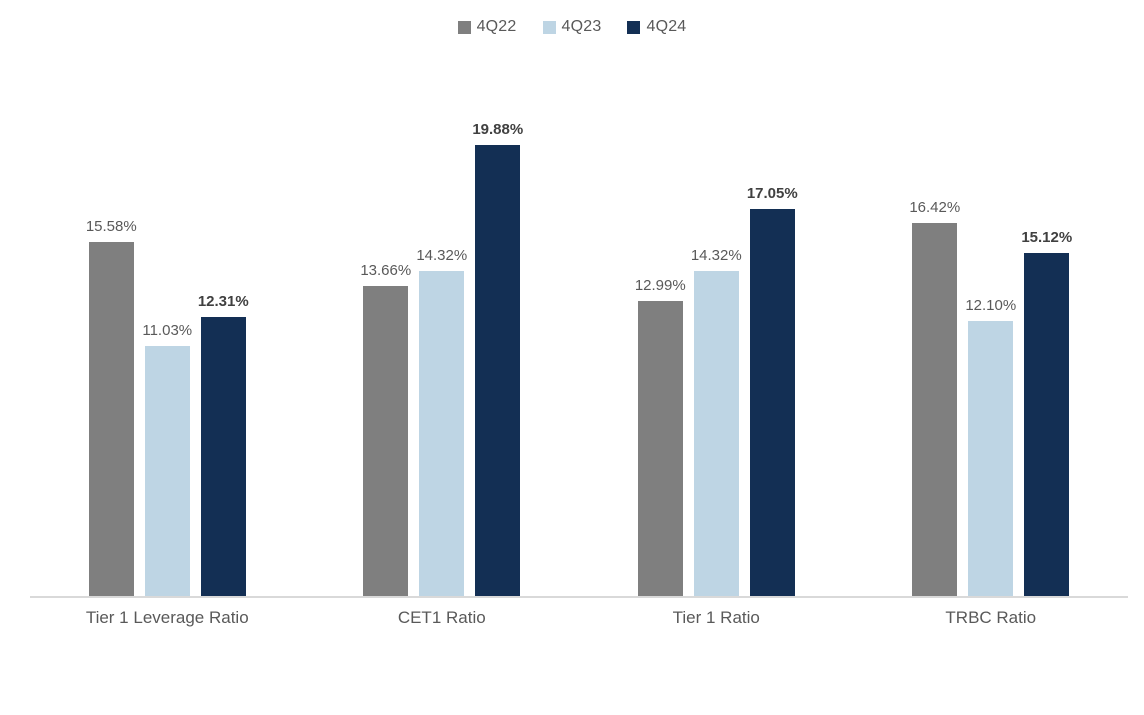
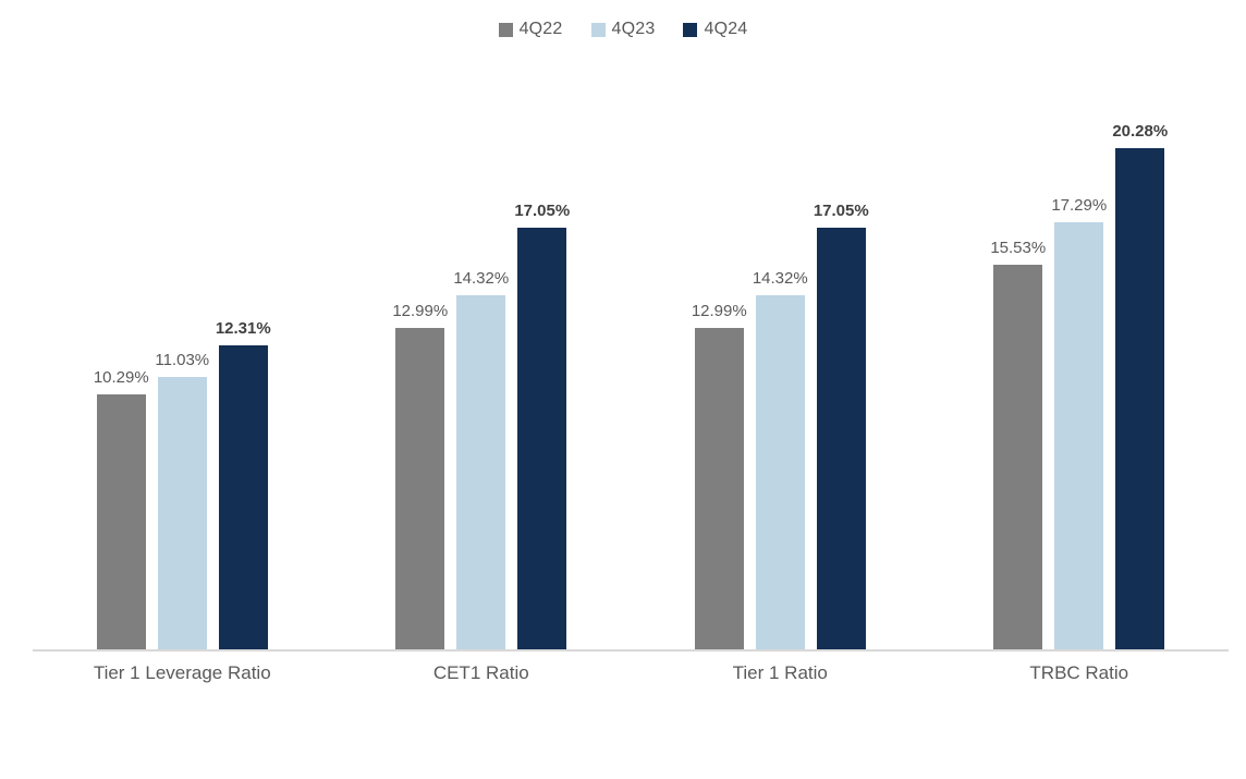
4Q22/Tier 1 Leverage Ratio: 15.58% -> 10.29%
4Q22/CET1 Ratio: 13.66% -> 12.99%
4Q24/CET1 Ratio: 19.88% -> 17.05%
4Q22/TRBC Ratio: 16.42% -> 15.53%
4Q23/TRBC Ratio: 12.10% -> 17.29%
4Q24/TRBC Ratio: 15.12% -> 20.28%
